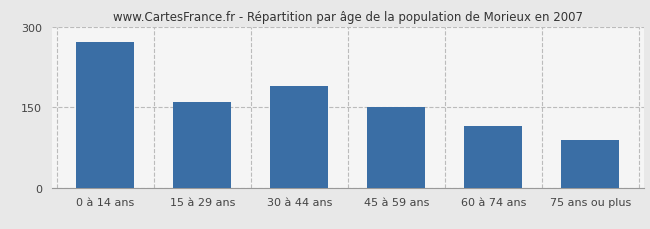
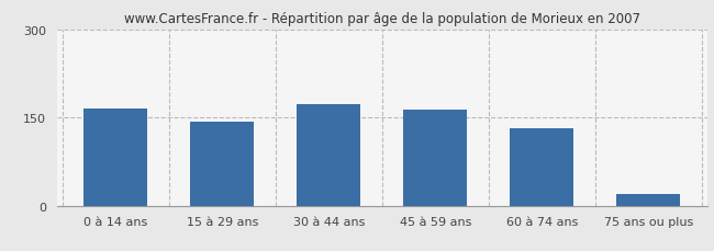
0 à 14 ans: 272 -> 165
15 à 29 ans: 160 -> 142
30 à 44 ans: 190 -> 172
45 à 59 ans: 150 -> 164
60 à 74 ans: 114 -> 131
75 ans ou plus: 88 -> 20
